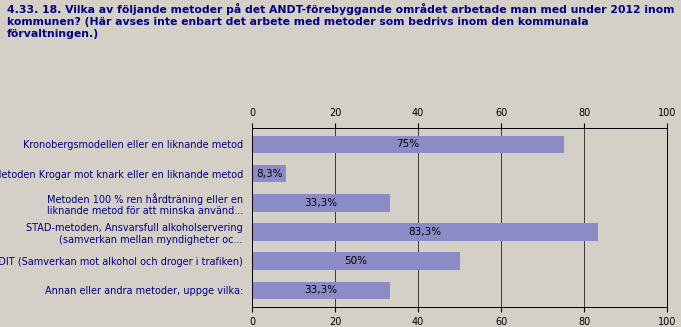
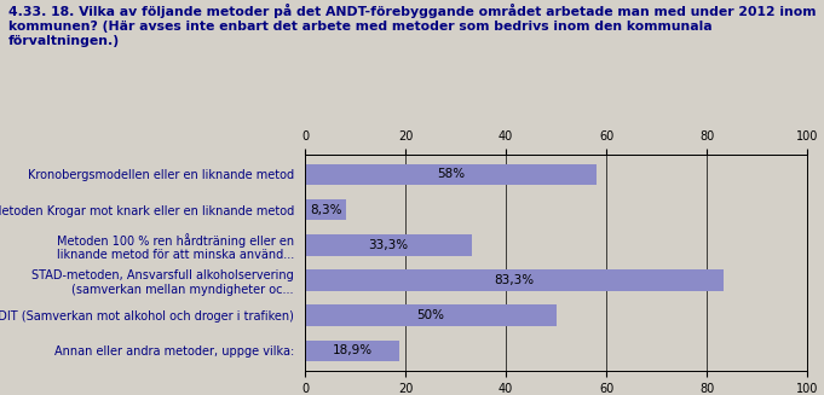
Kronobergsmodellen eller en liknande metod: 75% -> 58%
Annan eller andra metoder, uppge vilka:: 33,3% -> 18,9%
